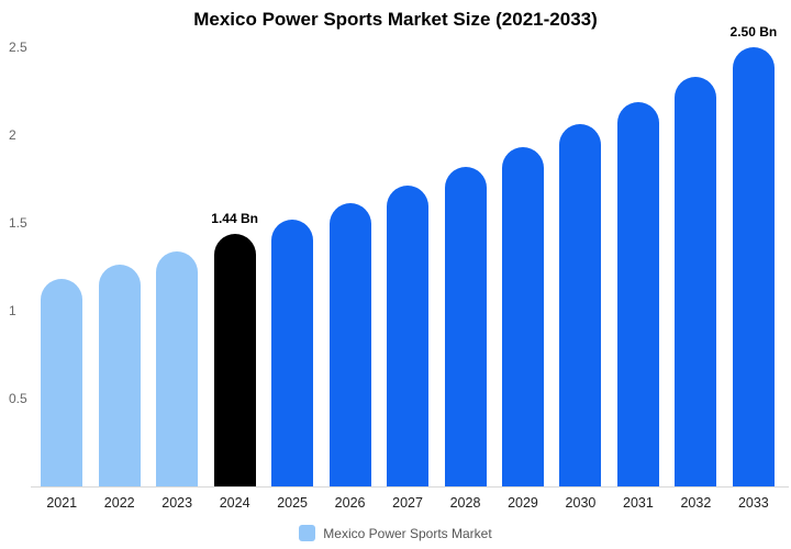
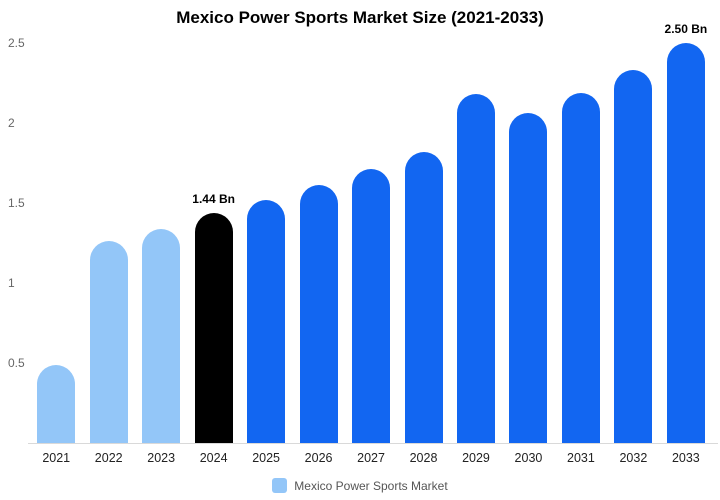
2021: 1.18 -> 0.49
2029: 1.93 -> 2.18
